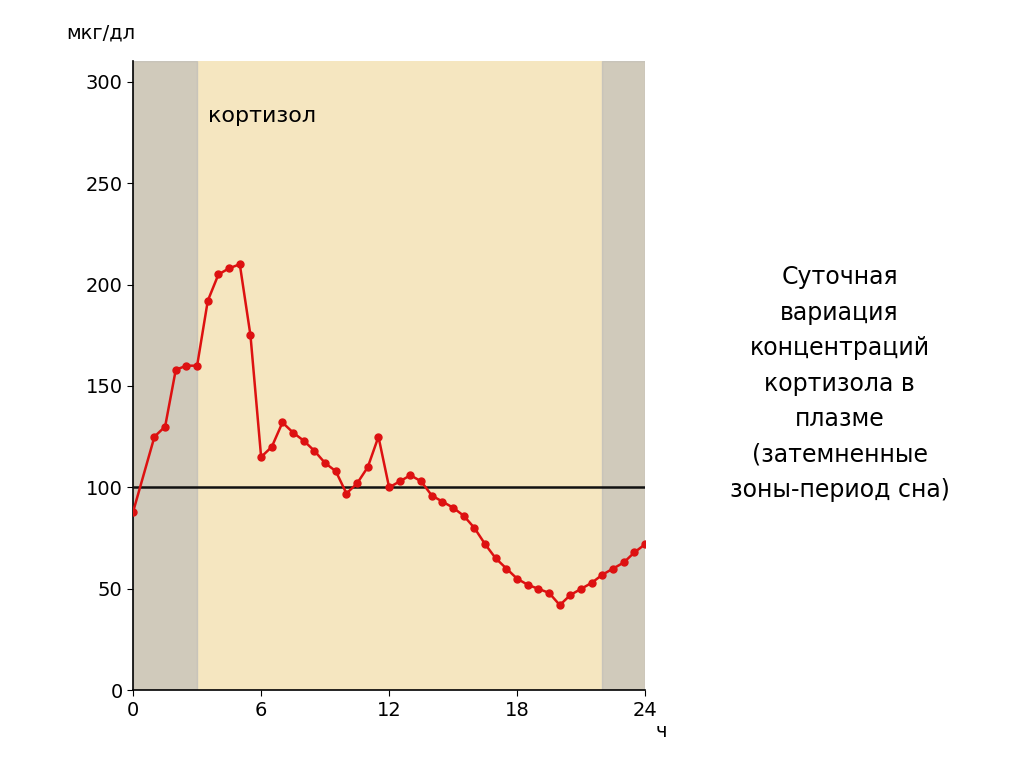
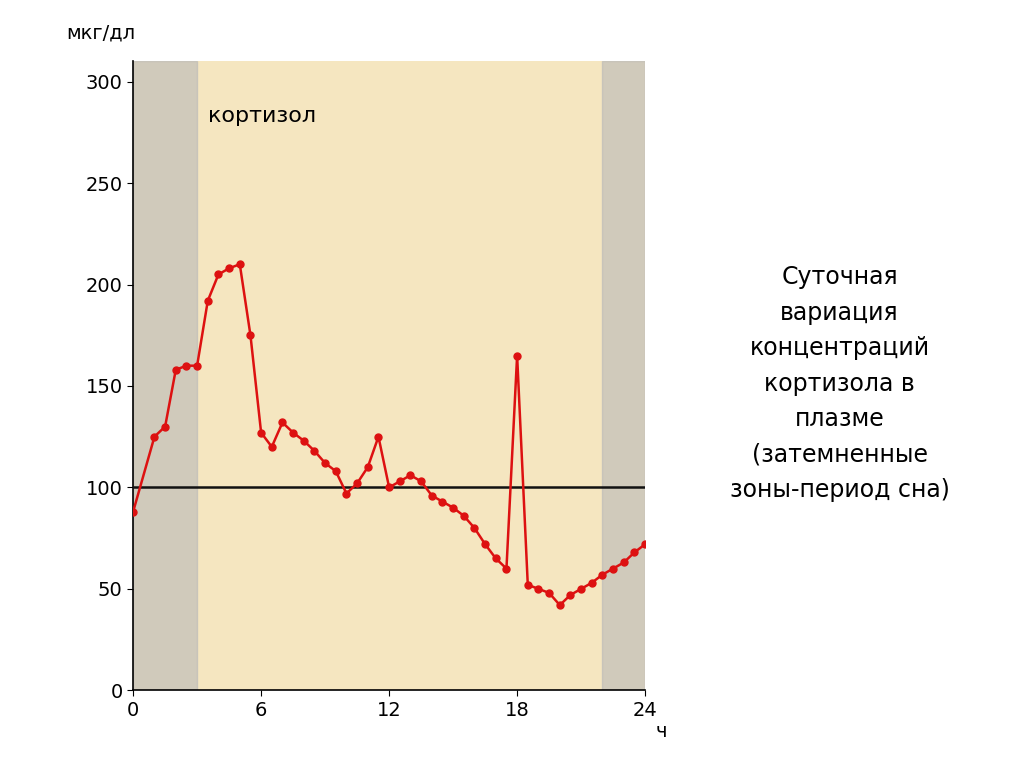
6: 115 -> 127
18: 55 -> 165
